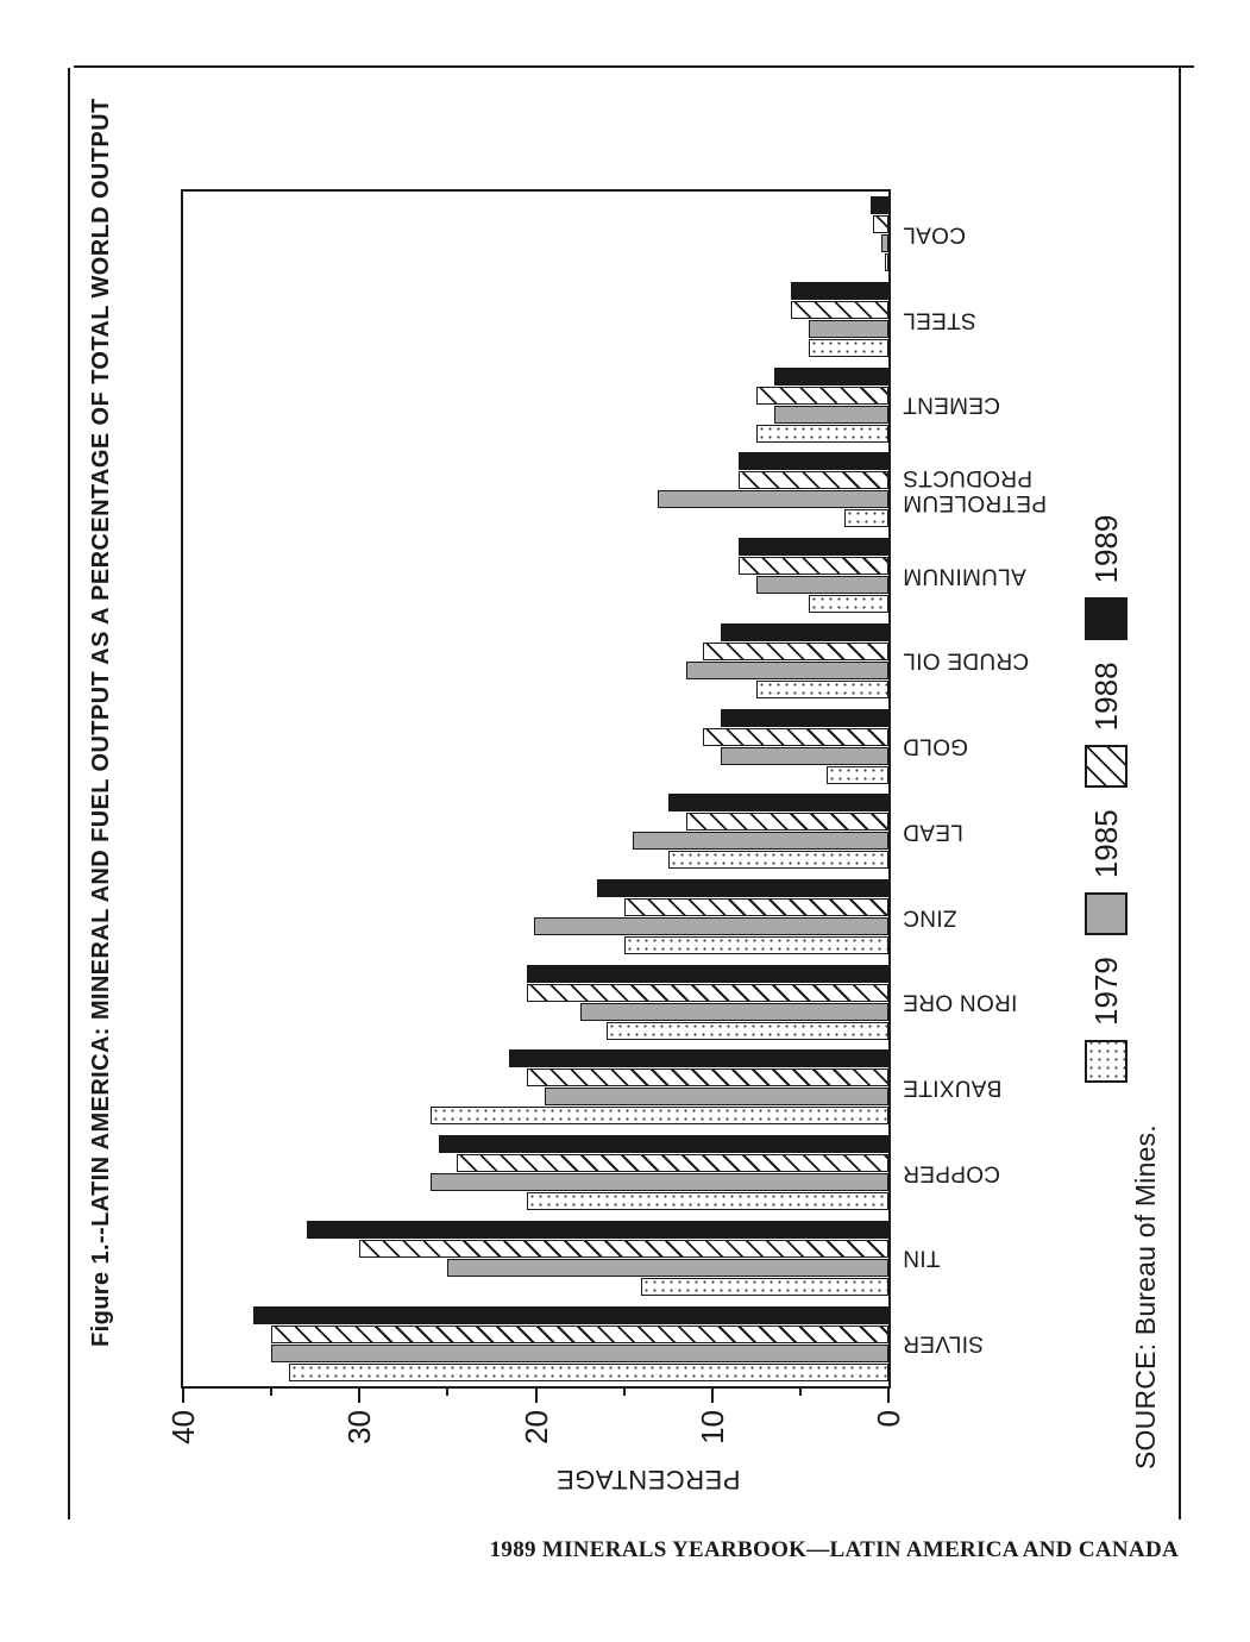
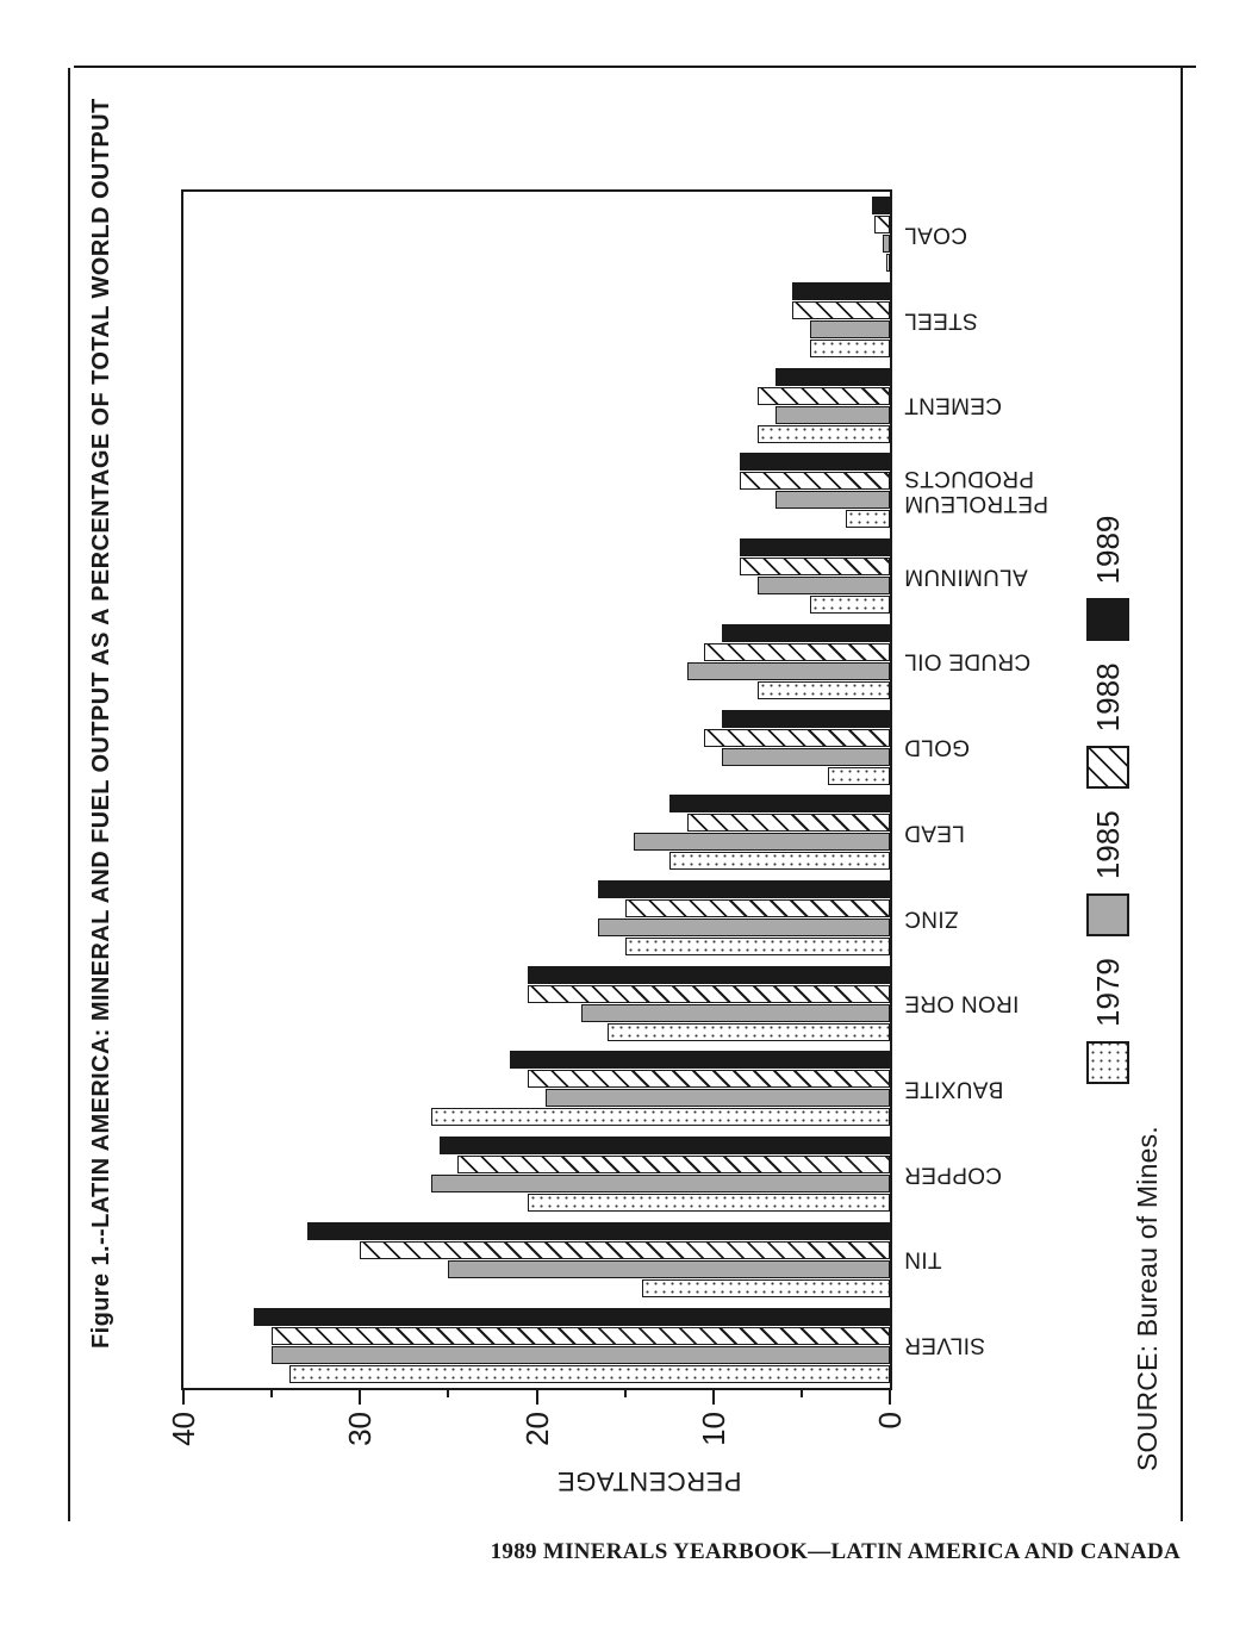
1985/ZINC: 20.1 -> 16.5
1985/PETROLEUM PRODUCTS: 13.1 -> 6.5
